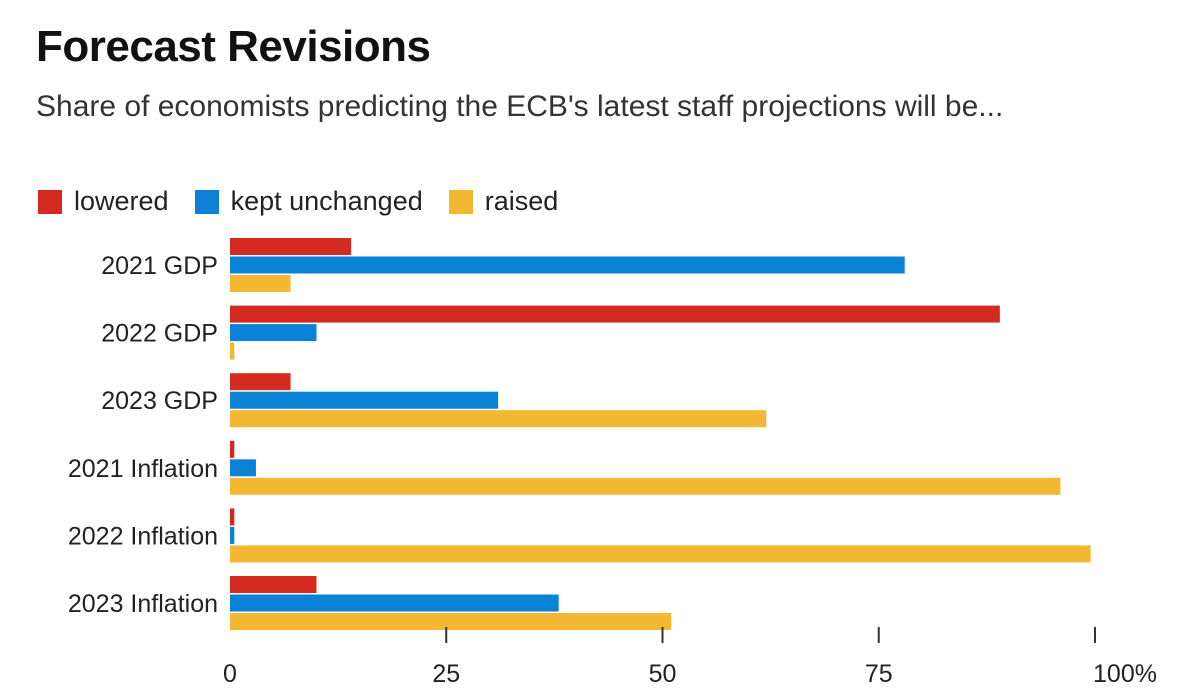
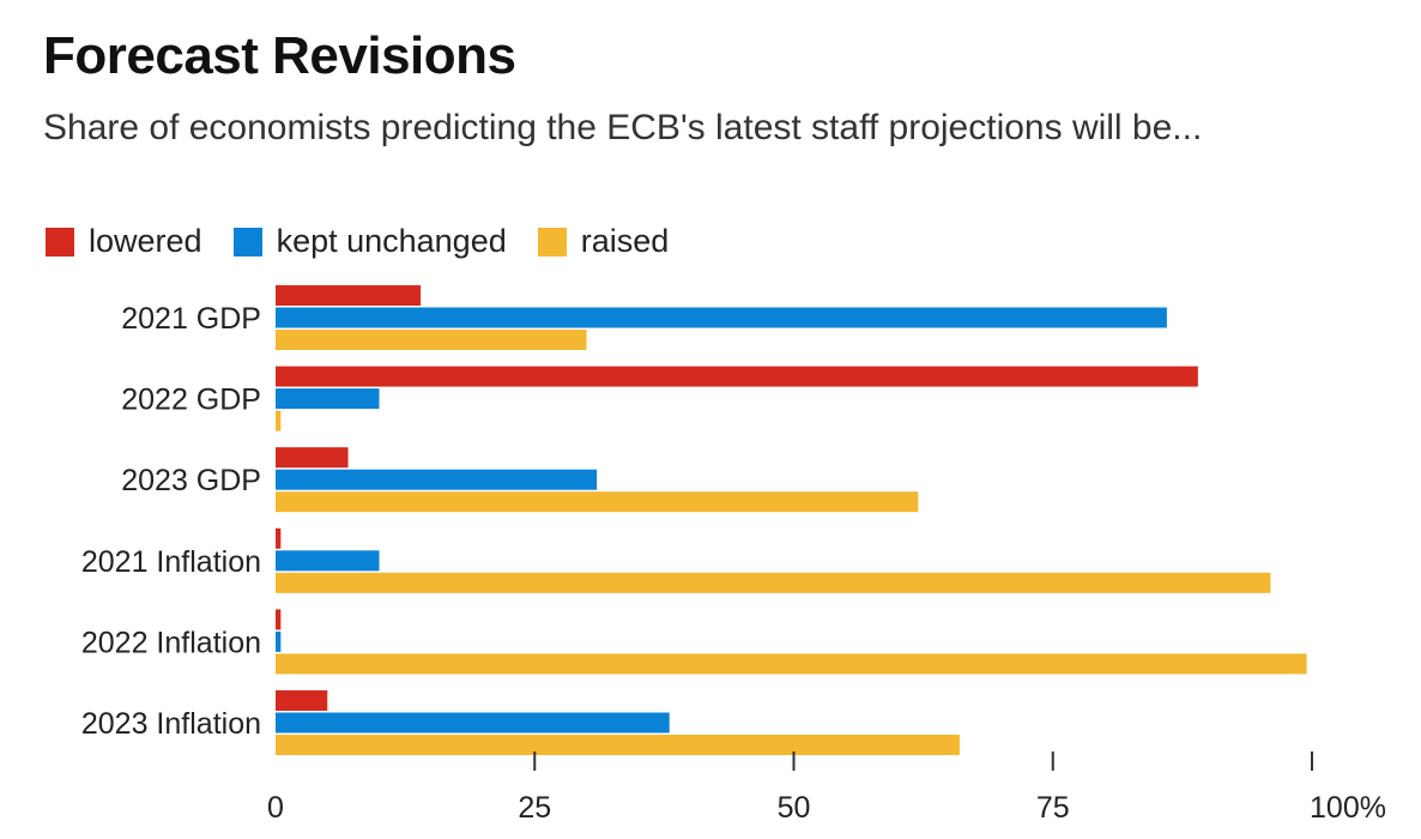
kept unchanged/2021 GDP: 78% -> 86%
raised/2021 GDP: 7% -> 30%
kept unchanged/2021 Inflation: 3% -> 10%
lowered/2023 Inflation: 10% -> 5%
raised/2023 Inflation: 51% -> 66%
